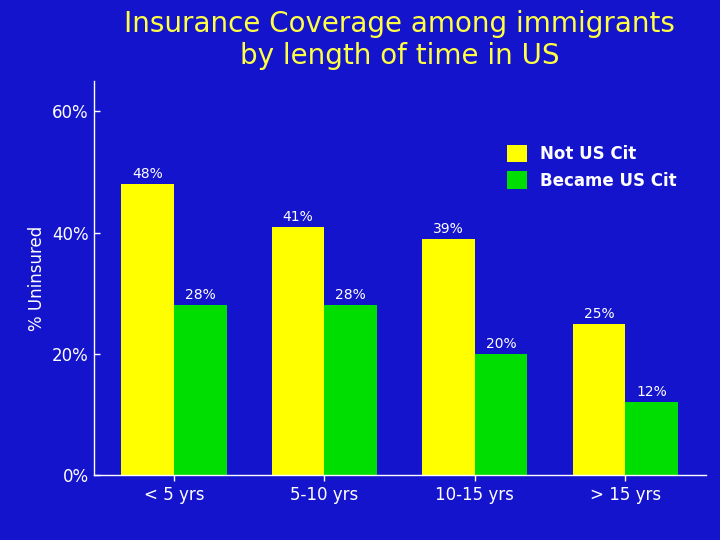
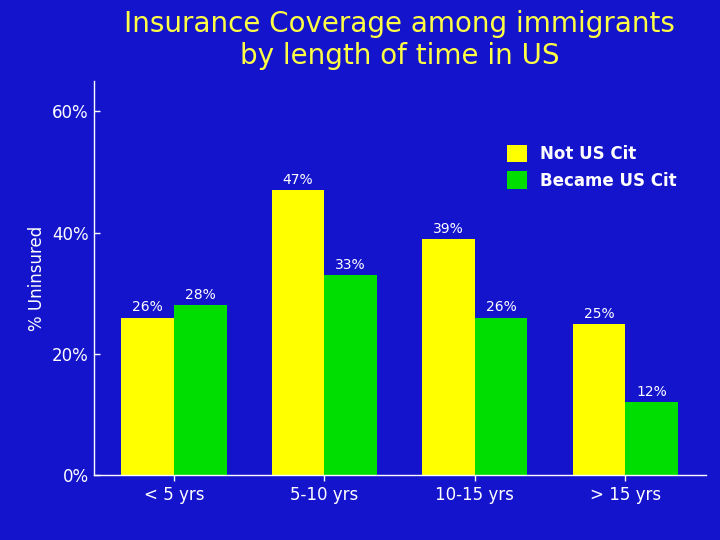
Not US Cit/< 5 yrs: 48% -> 26%
Not US Cit/5-10 yrs: 41% -> 47%
Became US Cit/5-10 yrs: 28% -> 33%
Became US Cit/10-15 yrs: 20% -> 26%
